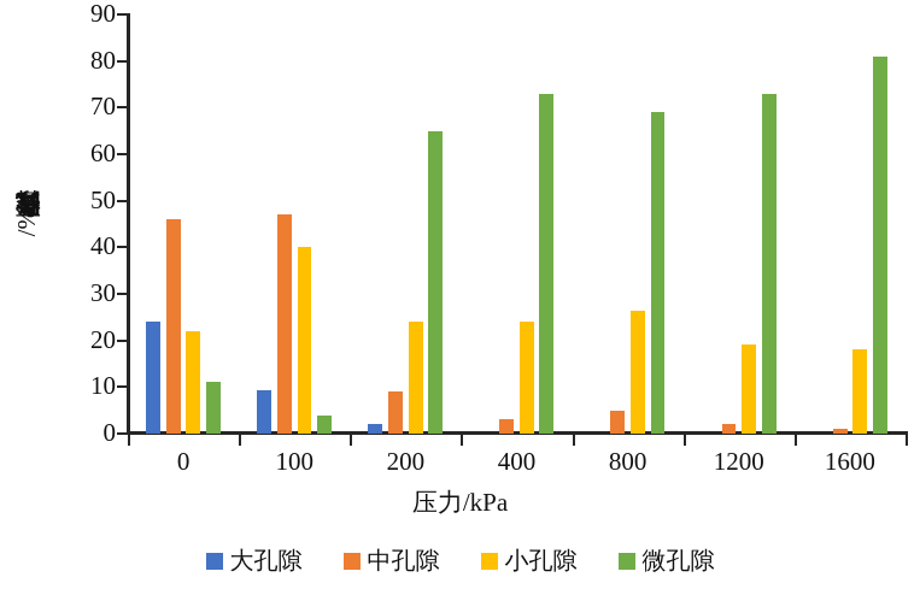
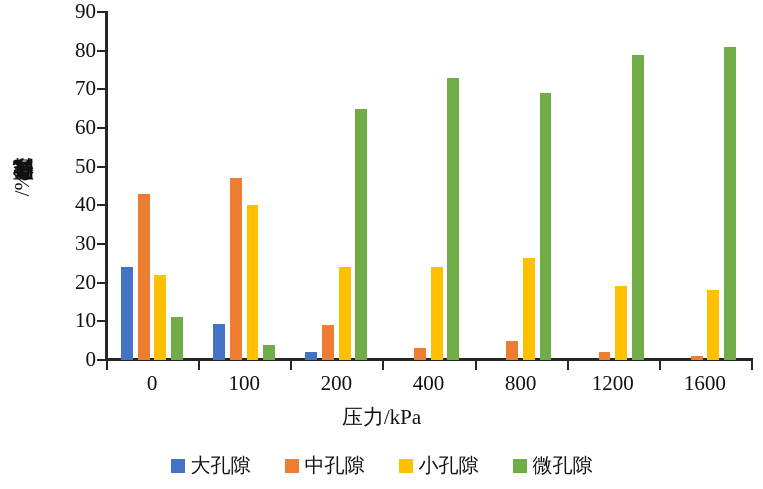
中孔隙/0: 46 -> 43
微孔隙/1200: 73 -> 79
